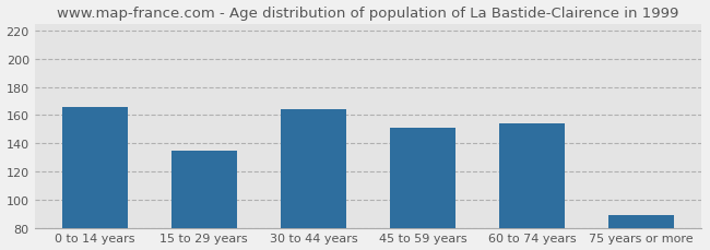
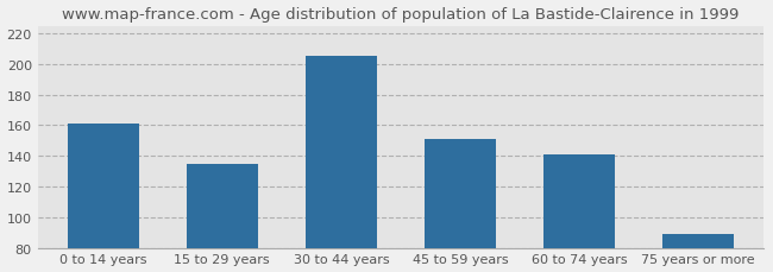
0 to 14 years: 166 -> 161
30 to 44 years: 164 -> 205
60 to 74 years: 154 -> 141
